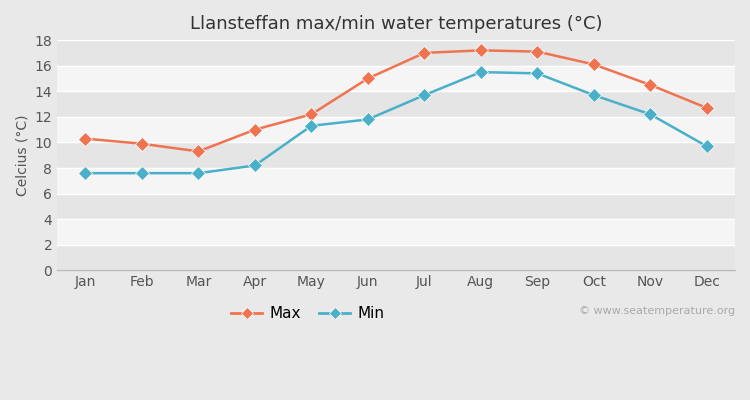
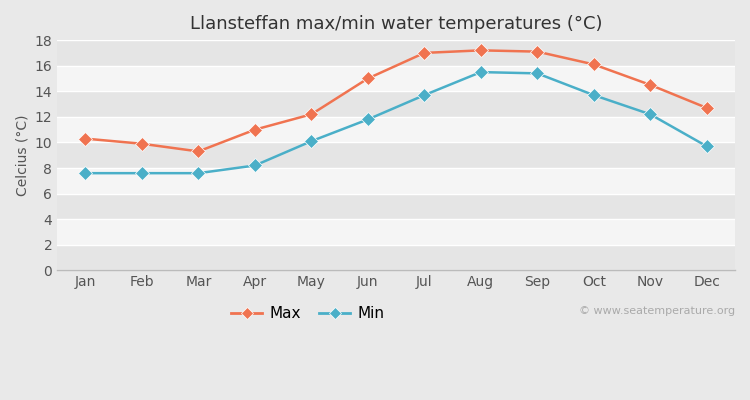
Min/May: 11.3 -> 10.1
